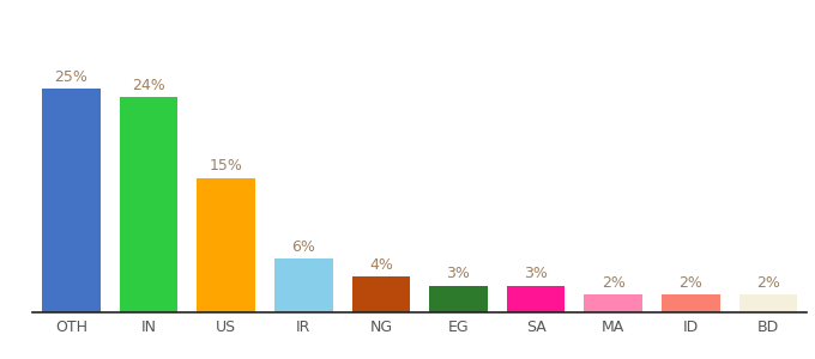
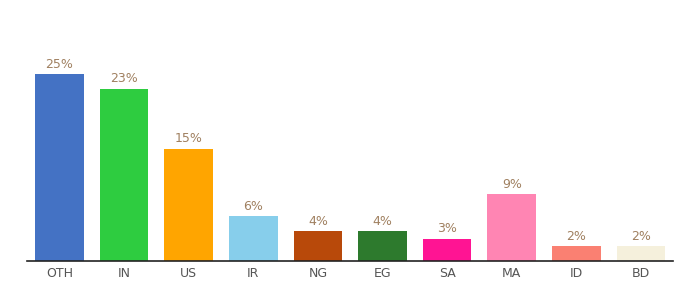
IN: 24% -> 23%
EG: 3% -> 4%
MA: 2% -> 9%
